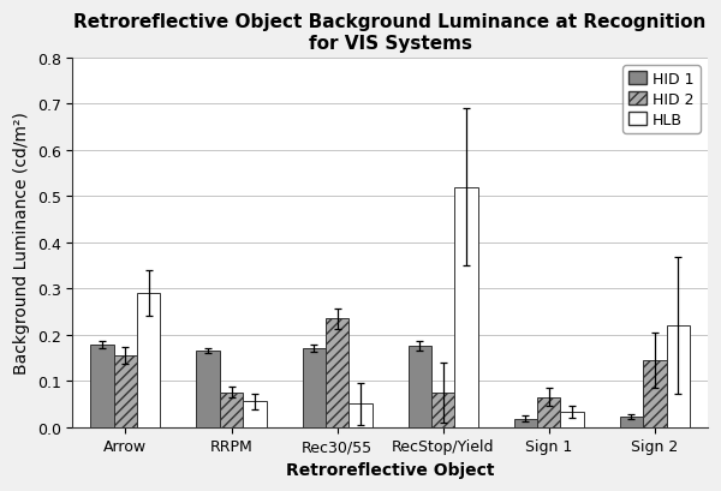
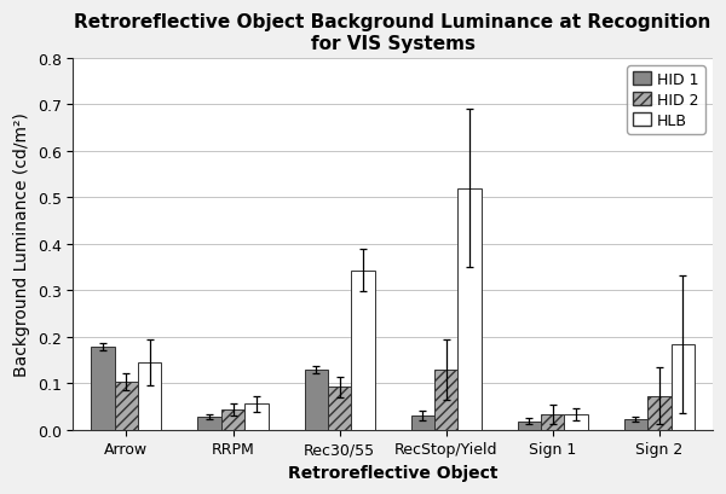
HID 2/Arrow: 0.155 -> 0.102
HLB/Arrow: 0.290 -> 0.145
HID 1/RRPM: 0.165 -> 0.028
HID 2/RRPM: 0.075 -> 0.043
HID 1/Rec30/55: 0.170 -> 0.130
HID 2/Rec30/55: 0.235 -> 0.092
HLB/Rec30/55: 0.050 -> 0.343
HID 1/RecStop/Yield: 0.175 -> 0.030
HID 2/RecStop/Yield: 0.075 -> 0.128
HID 2/Sign 1: 0.065 -> 0.033
HID 2/Sign 2: 0.145 -> 0.073
HLB/Sign 2: 0.220 -> 0.183
